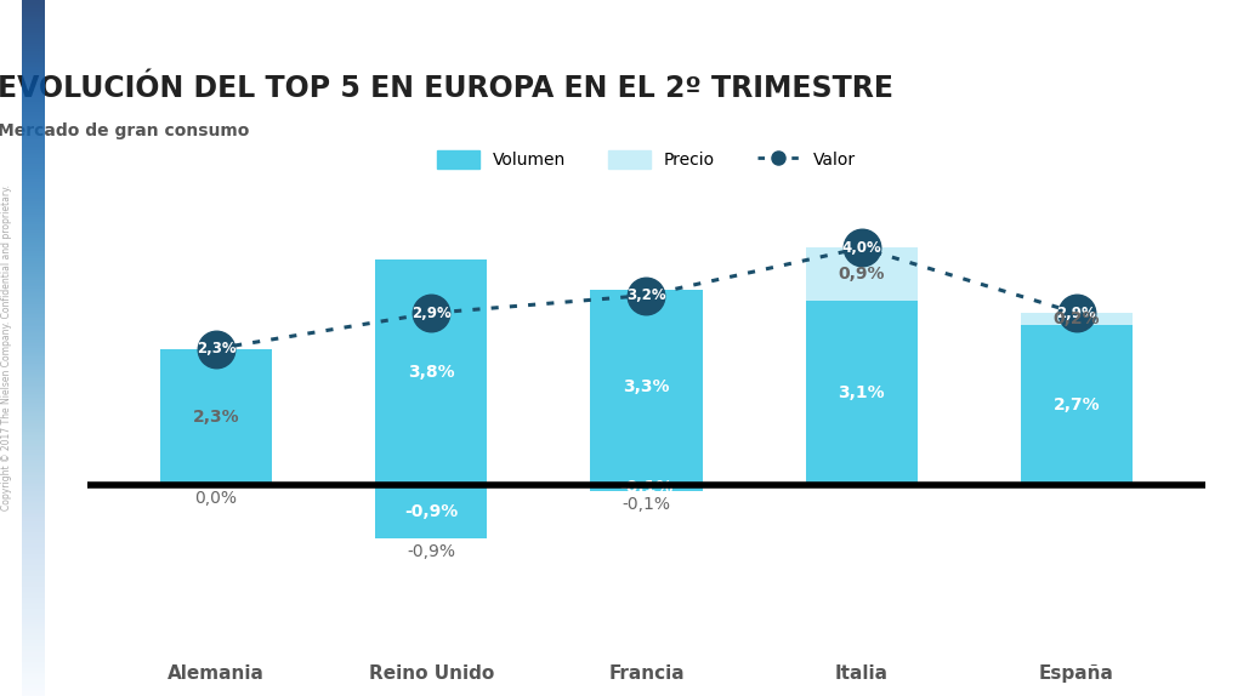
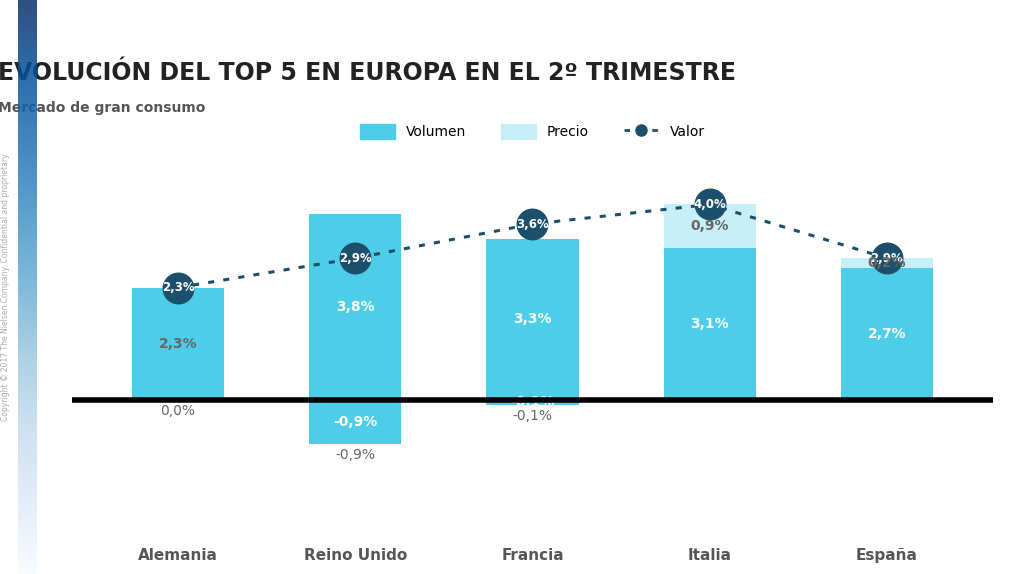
Valor/Francia: 3,2% -> 3,6%
